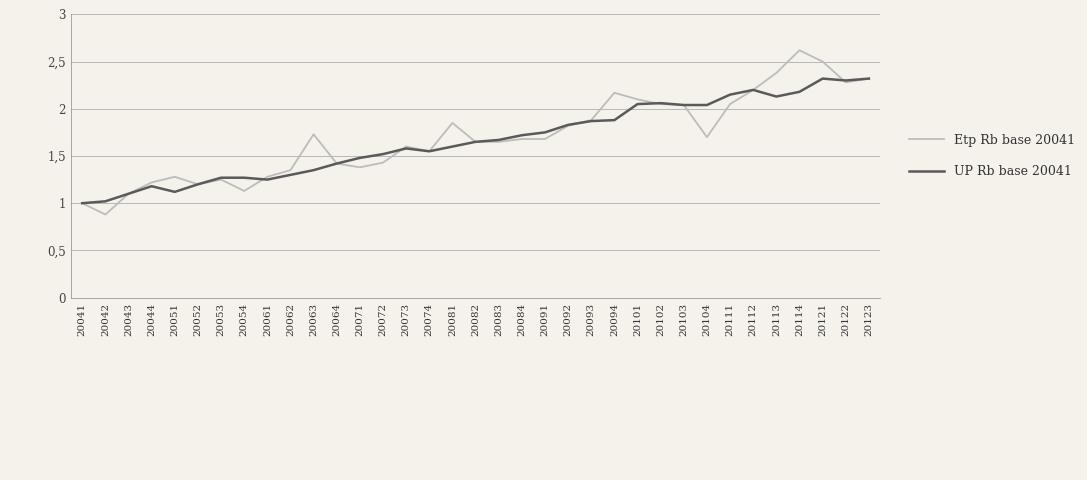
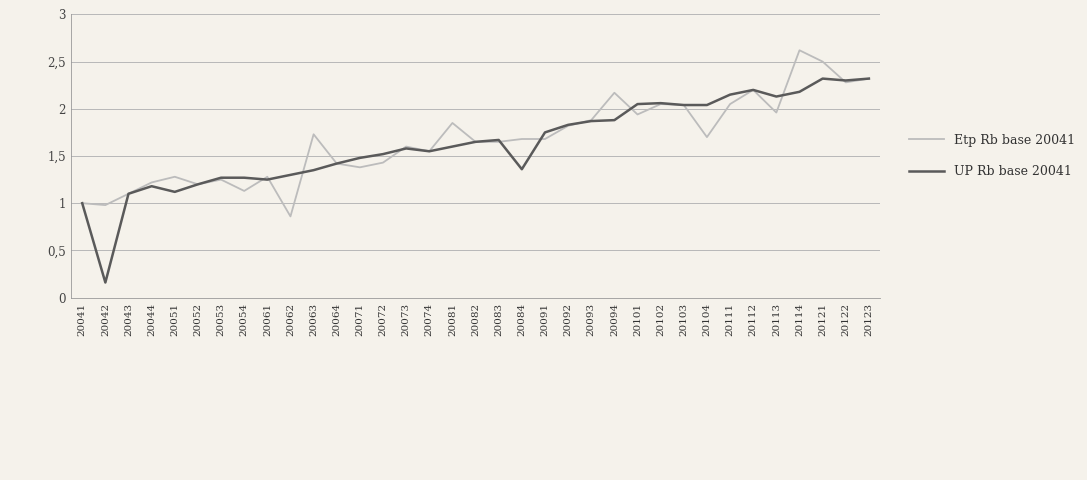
Etp Rb base 20041/20042: 0,88 -> 0,98
UP Rb base 20041/20042: 1,02 -> 0,16
Etp Rb base 20041/20062: 1,35 -> 0,86
UP Rb base 20041/20084: 1,72 -> 1,36
Etp Rb base 20041/20101: 2,10 -> 1,94
Etp Rb base 20041/20113: 2,38 -> 1,96
